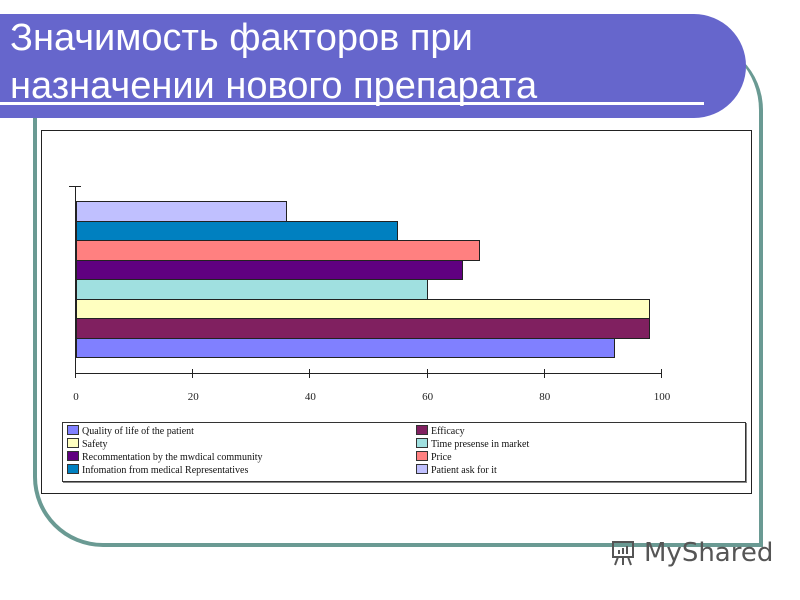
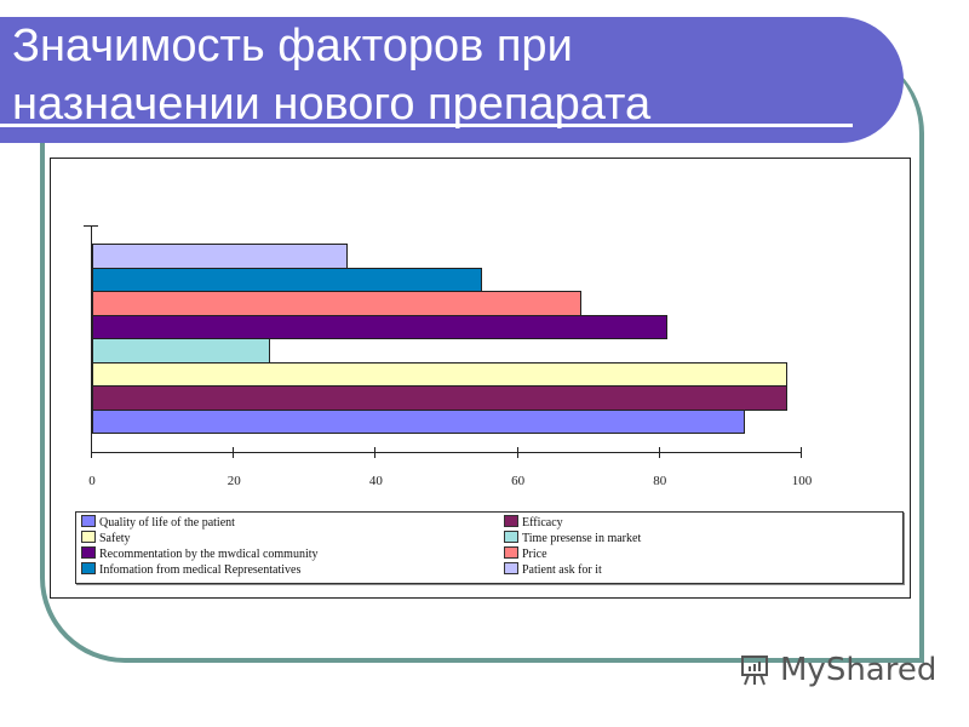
Time presense in market: 60 -> 25
Recommentation by the mwdical community: 66 -> 81
